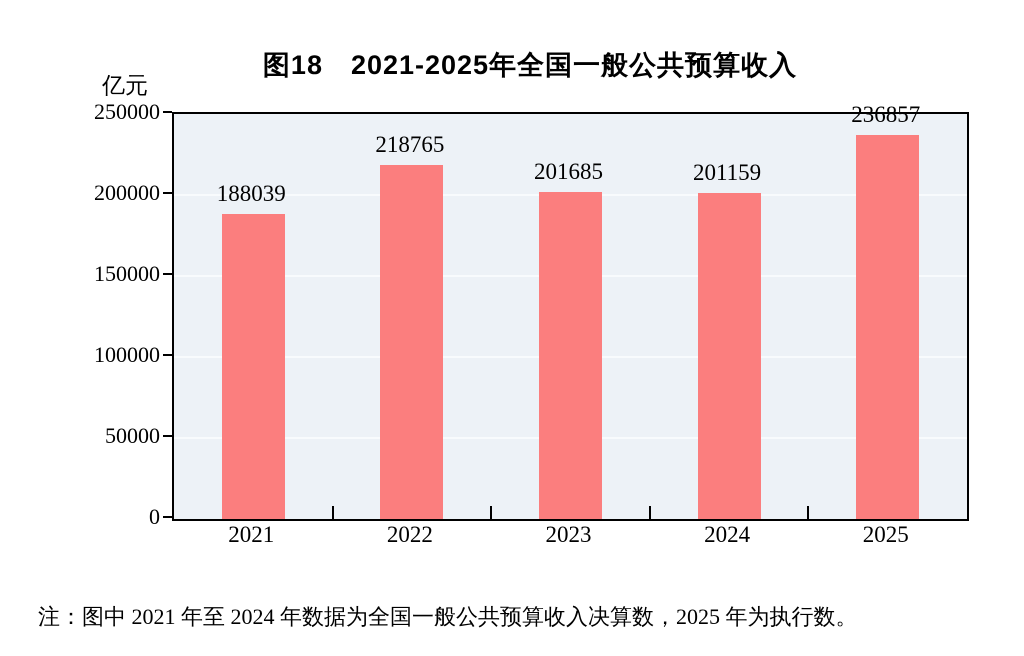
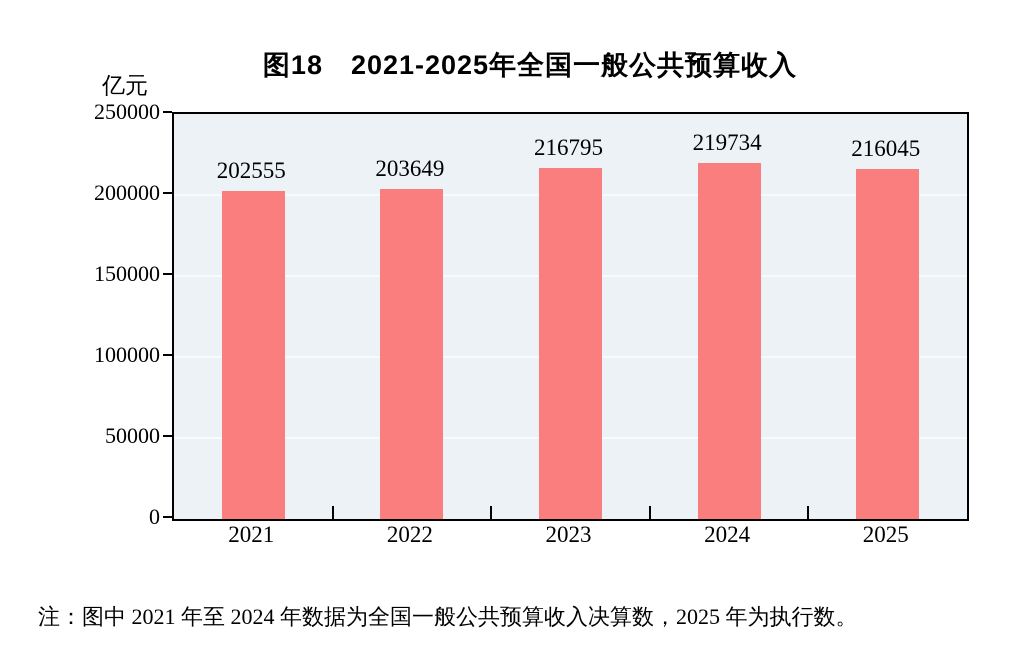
2021: 188039 -> 202555
2022: 218765 -> 203649
2023: 201685 -> 216795
2024: 201159 -> 219734
2025: 236857 -> 216045
